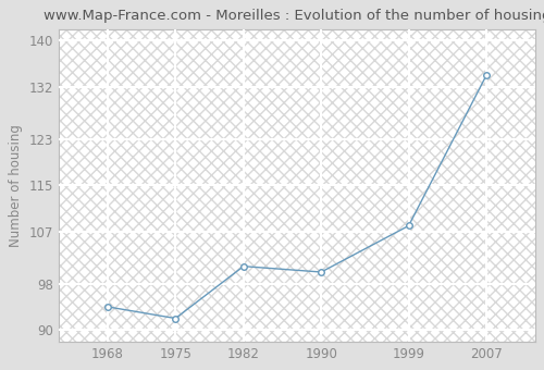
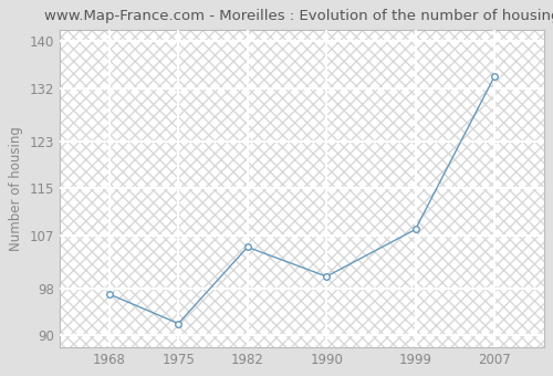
1968: 94 -> 97
1982: 101 -> 105
